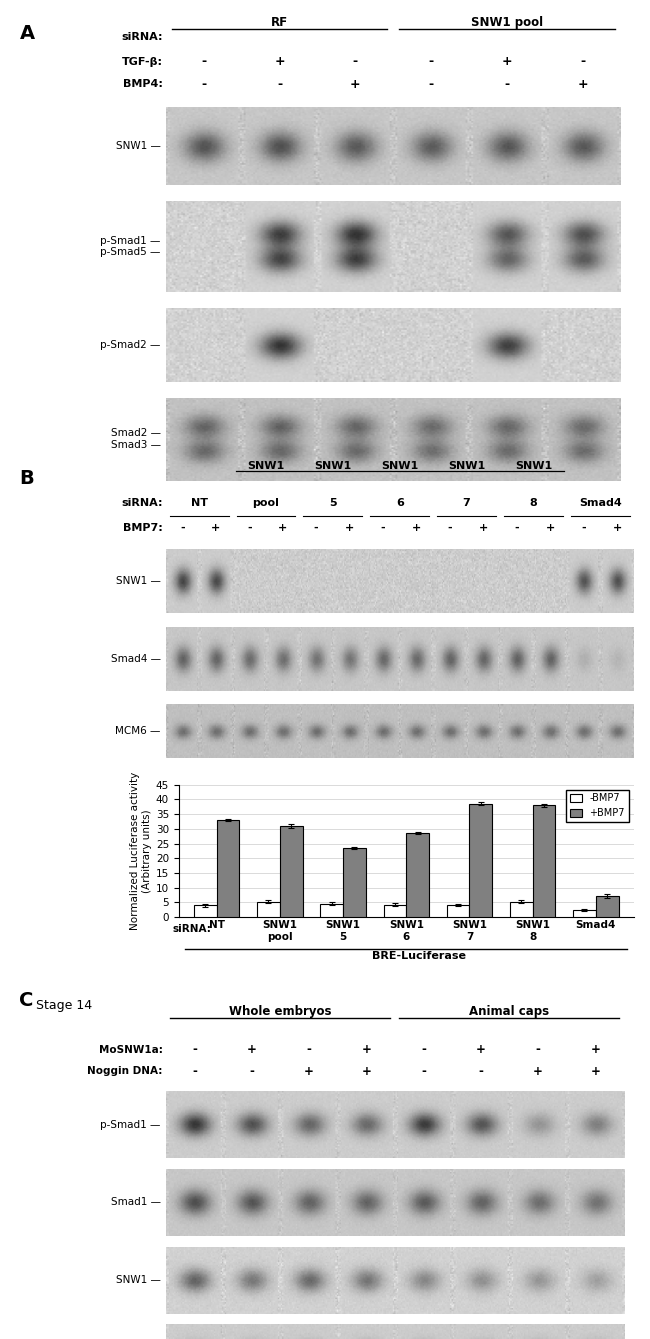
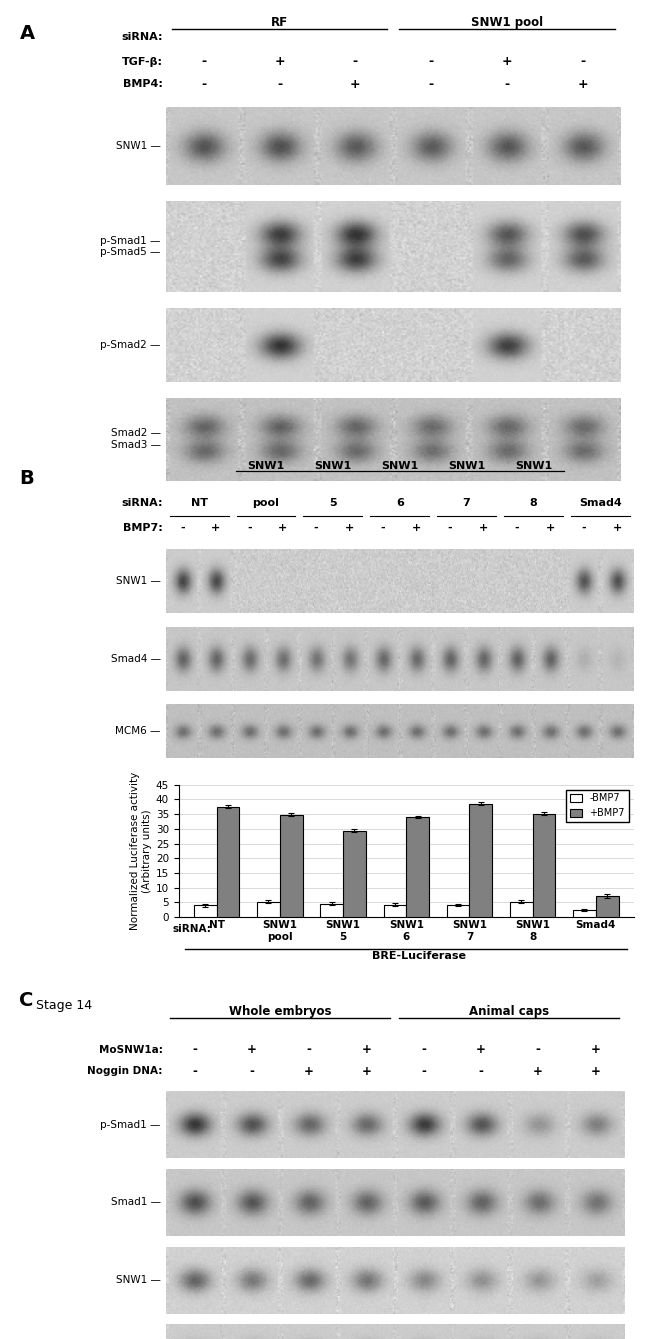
+BMP7/NT: 33.0 -> 37.5
+BMP7/SNW1 pool: 31.0 -> 34.8
+BMP7/SNW1 5: 23.5 -> 29.3
+BMP7/SNW1 6: 28.5 -> 34.0
+BMP7/SNW1 8: 38.0 -> 35.2
